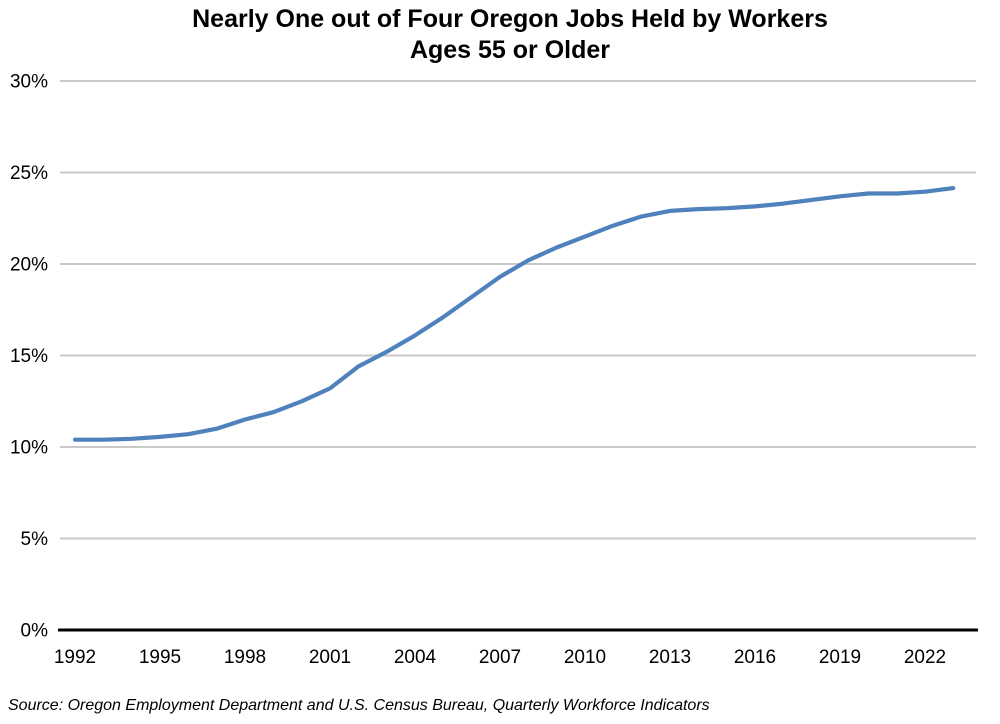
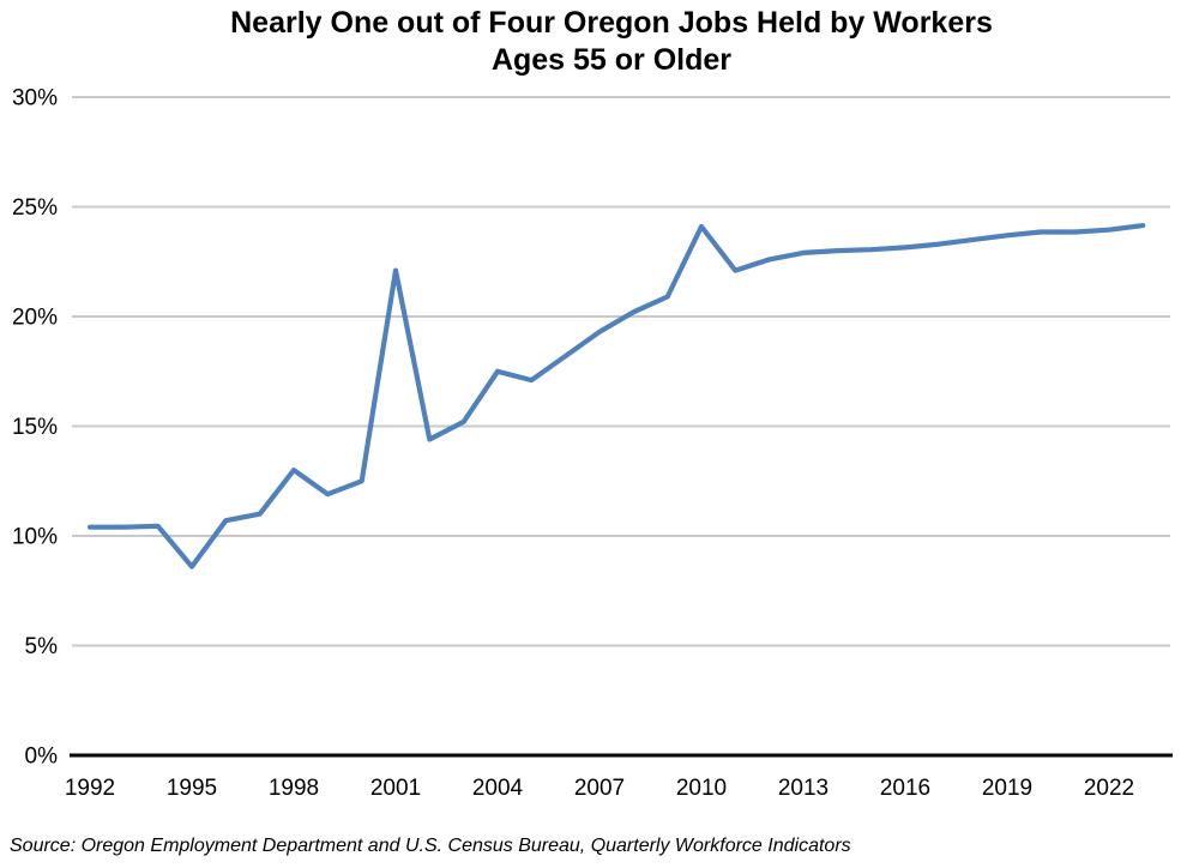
1995: 10.6% -> 8.6%
1998: 11.5% -> 13.0%
2001: 13.2% -> 22.1%
2004: 16.1% -> 17.5%
2010: 21.5% -> 24.1%
